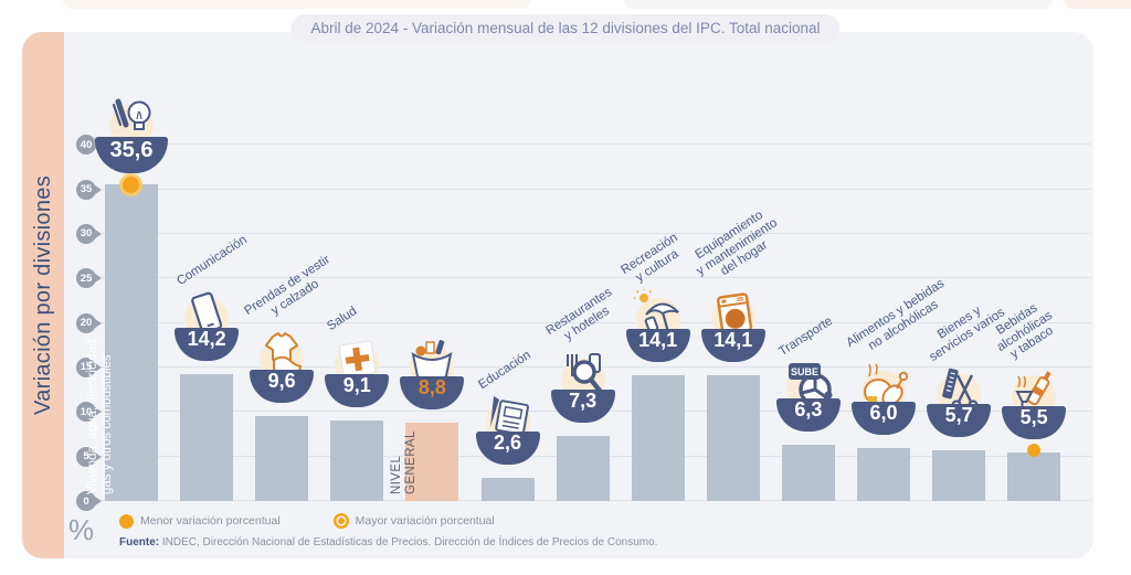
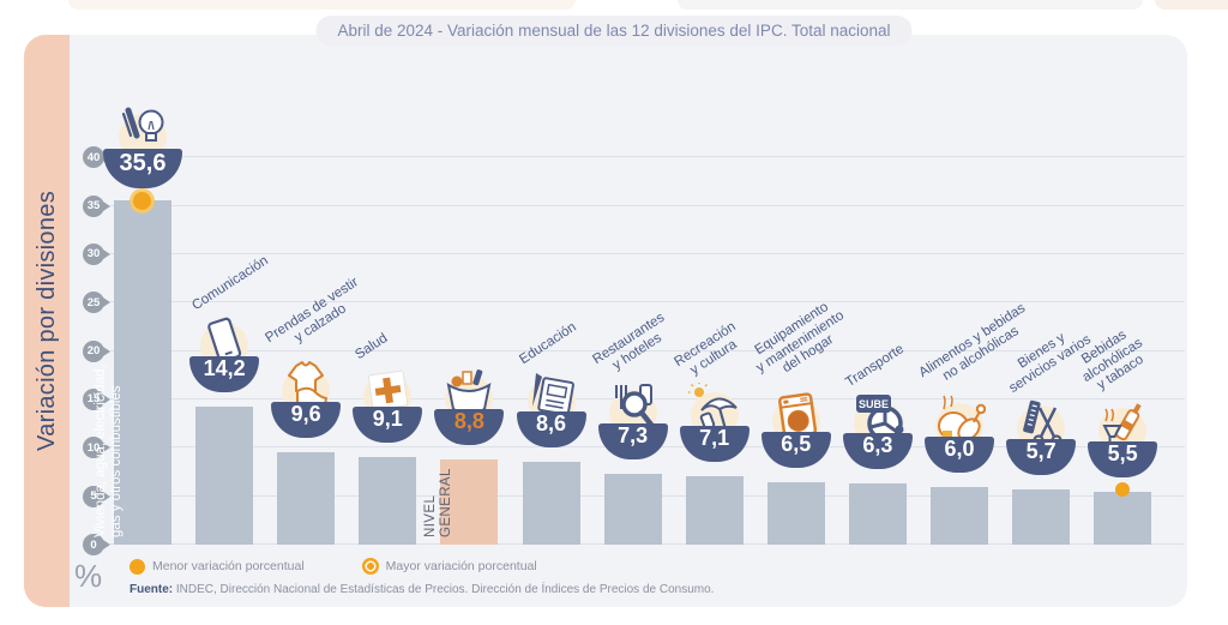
Educación: 2,6 -> 8,6
Recreación y cultura: 14,1 -> 7,1
Equipamiento y mantenimiento del hogar: 14,1 -> 6,5
